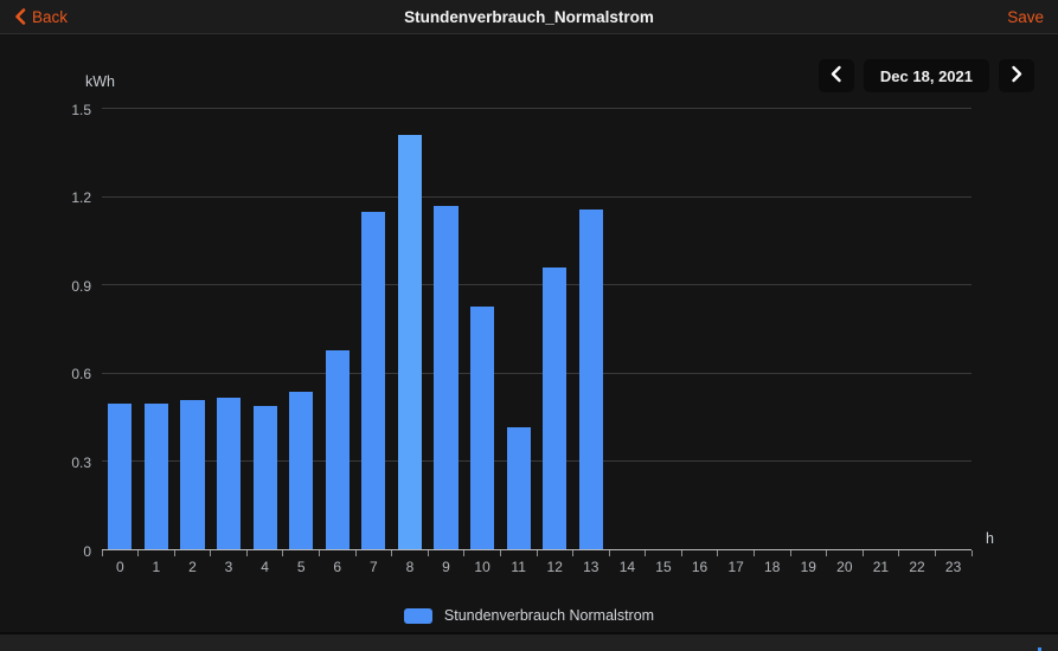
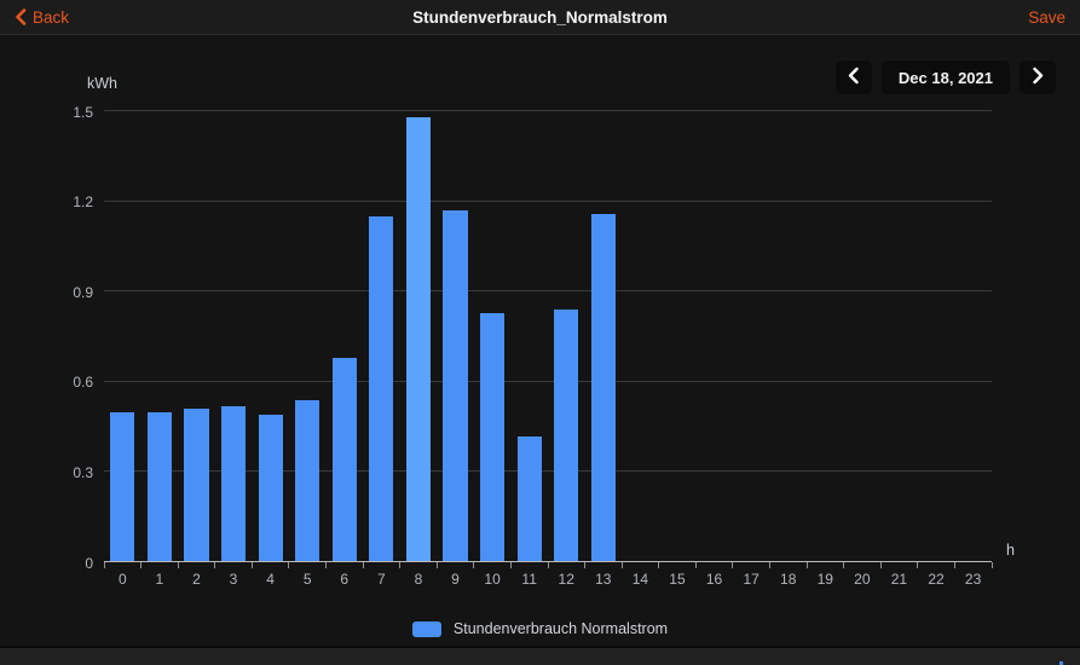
8: 1.41 -> 1.48
12: 0.96 -> 0.84
